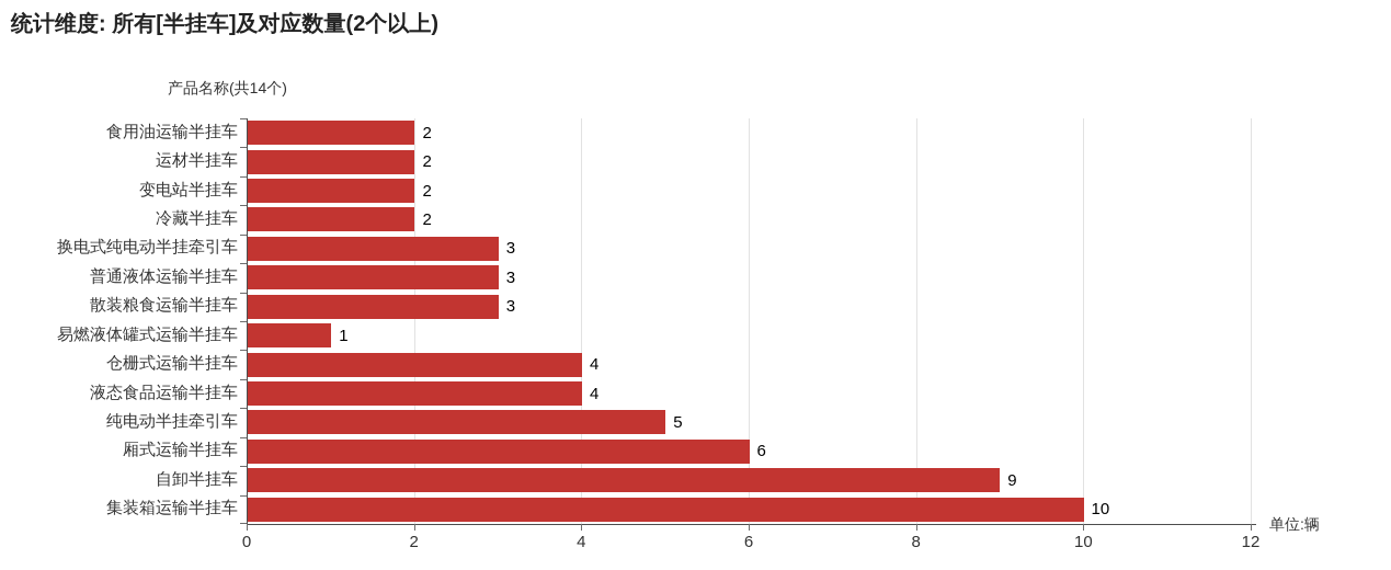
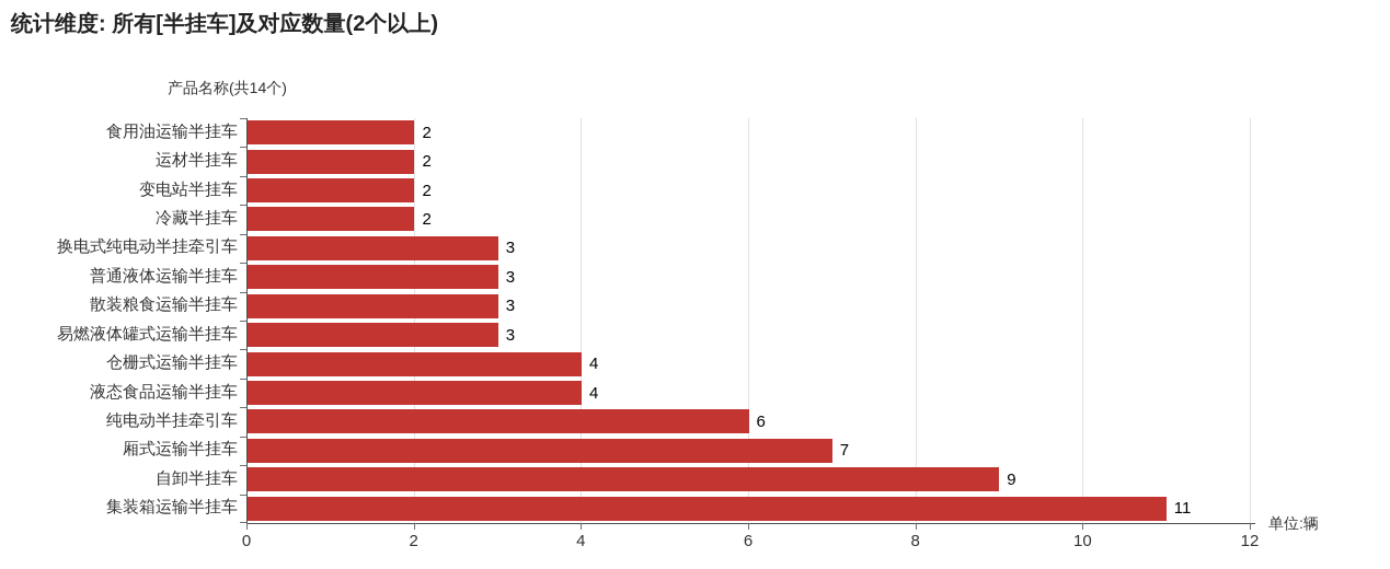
易燃液体罐式运输半挂车: 1 -> 3
纯电动半挂牵引车: 5 -> 6
厢式运输半挂车: 6 -> 7
集装箱运输半挂车: 10 -> 11
